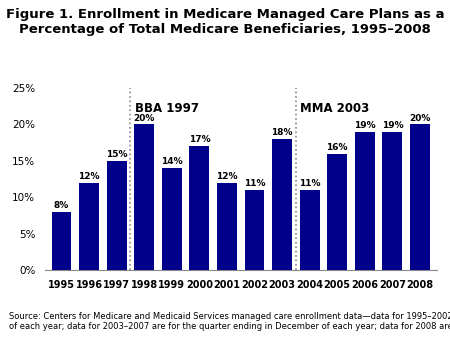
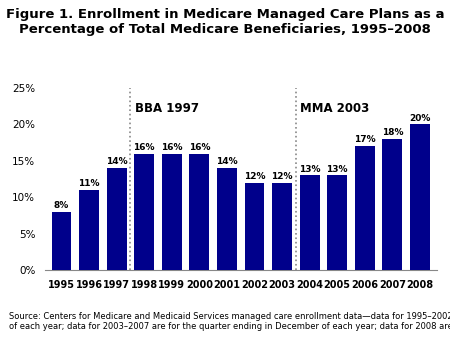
1996: 12% -> 11%
1997: 15% -> 14%
1998: 20% -> 16%
1999: 14% -> 16%
2000: 17% -> 16%
2001: 12% -> 14%
2002: 11% -> 12%
2003: 18% -> 12%
2004: 11% -> 13%
2005: 16% -> 13%
2006: 19% -> 17%
2007: 19% -> 18%
